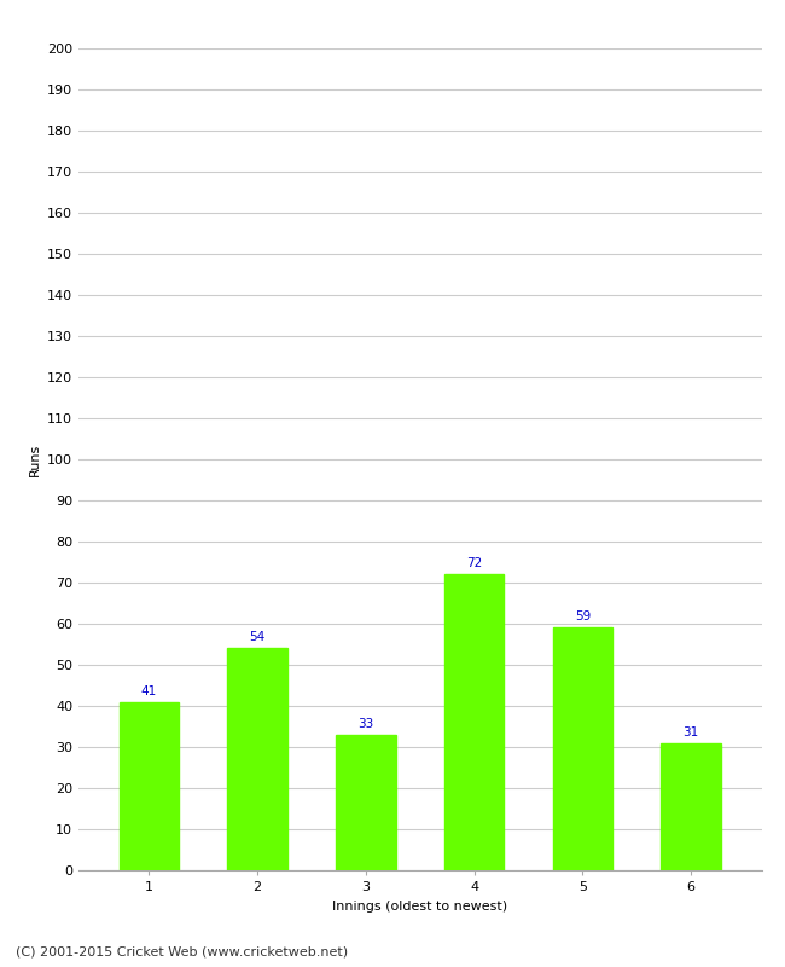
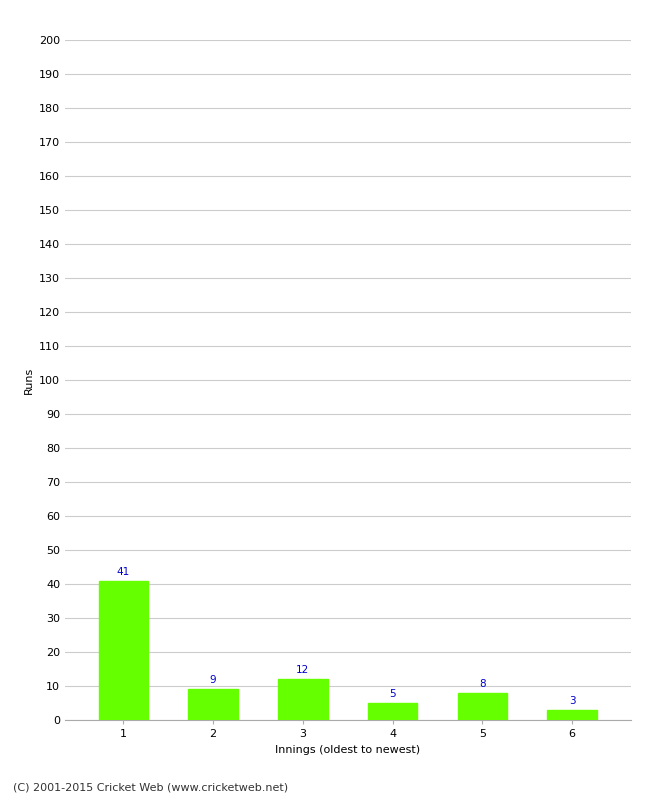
2: 54 -> 9
3: 33 -> 12
4: 72 -> 5
5: 59 -> 8
6: 31 -> 3
